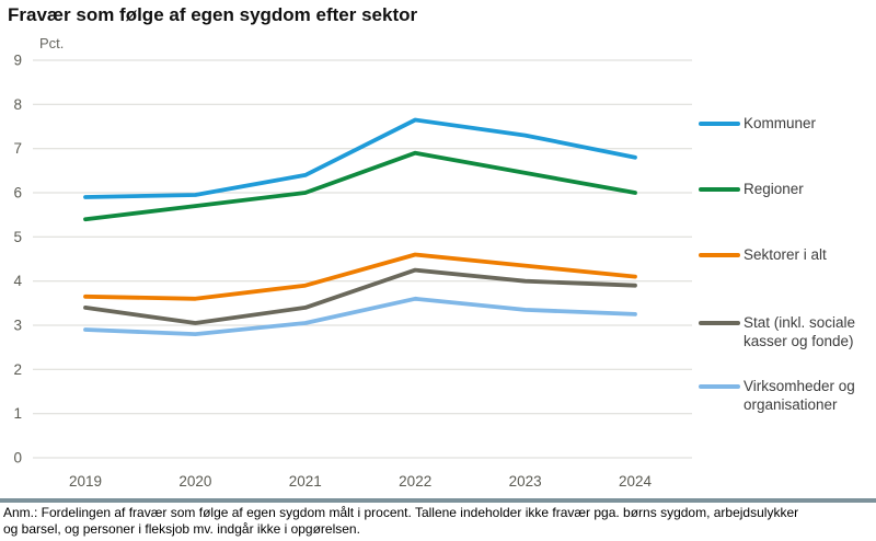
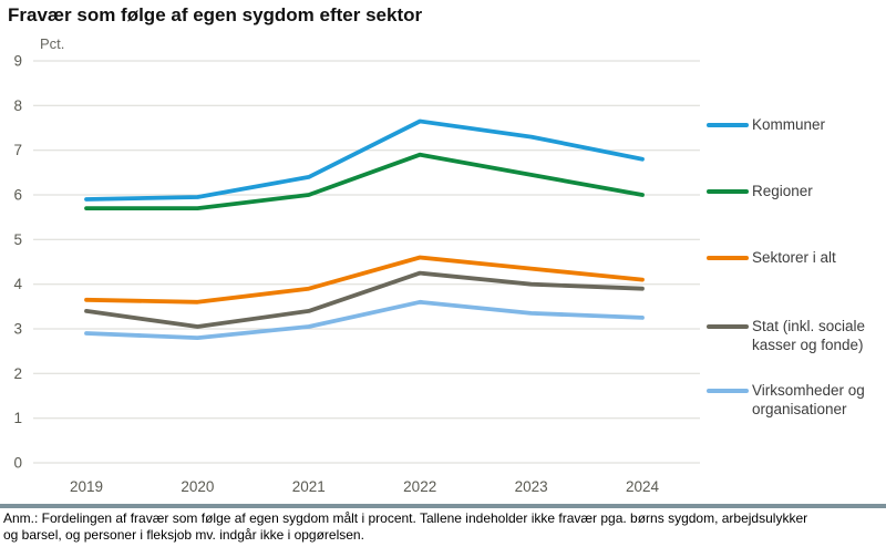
Regioner/2019: 5.4 -> 5.7
